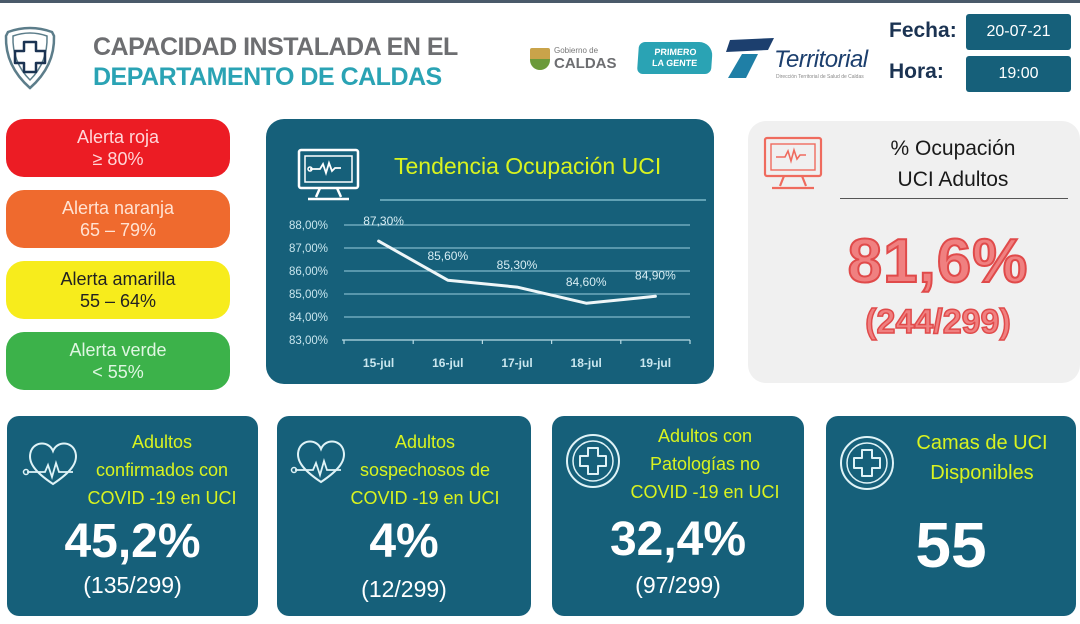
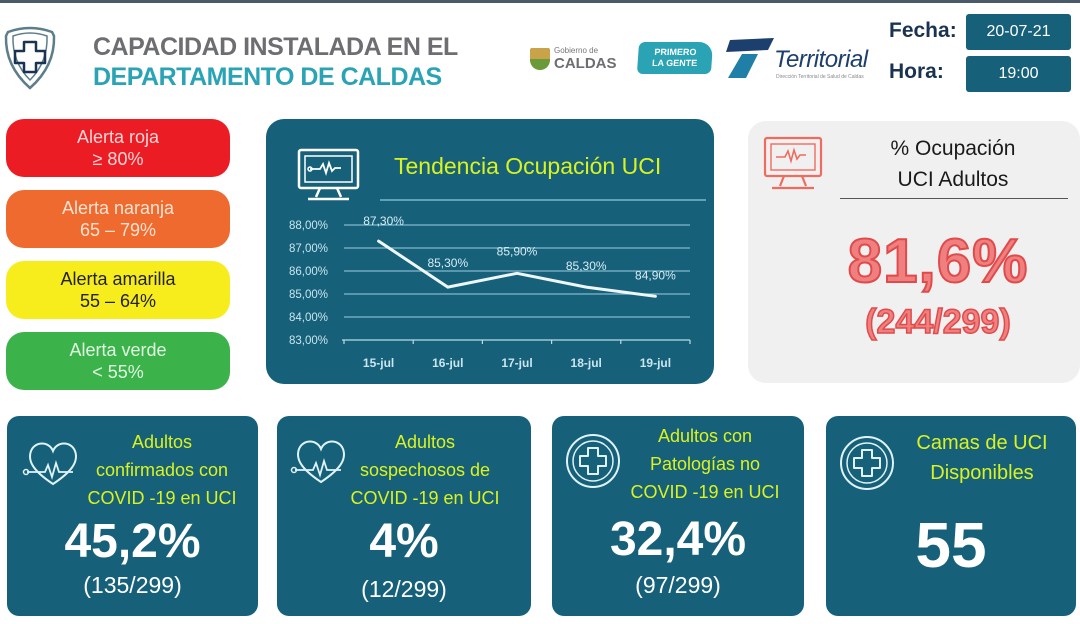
16-jul: 85,60% -> 85,30%
17-jul: 85,30% -> 85,90%
18-jul: 84,60% -> 85,30%
